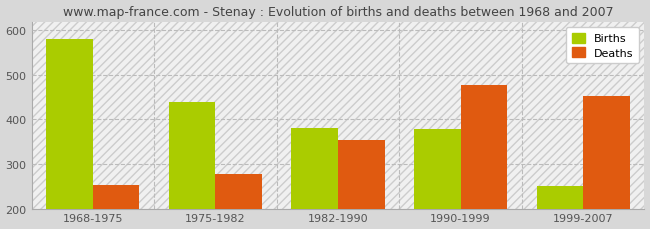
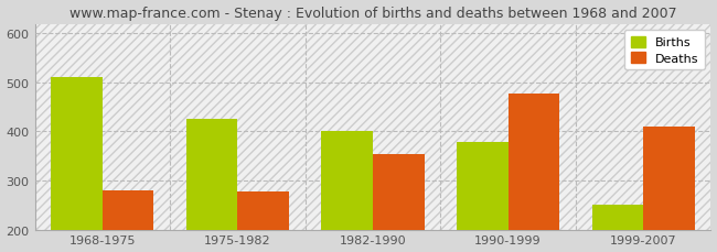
Births/1968-1975: 580 -> 510
Deaths/1968-1975: 253 -> 280
Births/1975-1982: 440 -> 425
Births/1982-1990: 382 -> 400
Deaths/1999-2007: 453 -> 410
